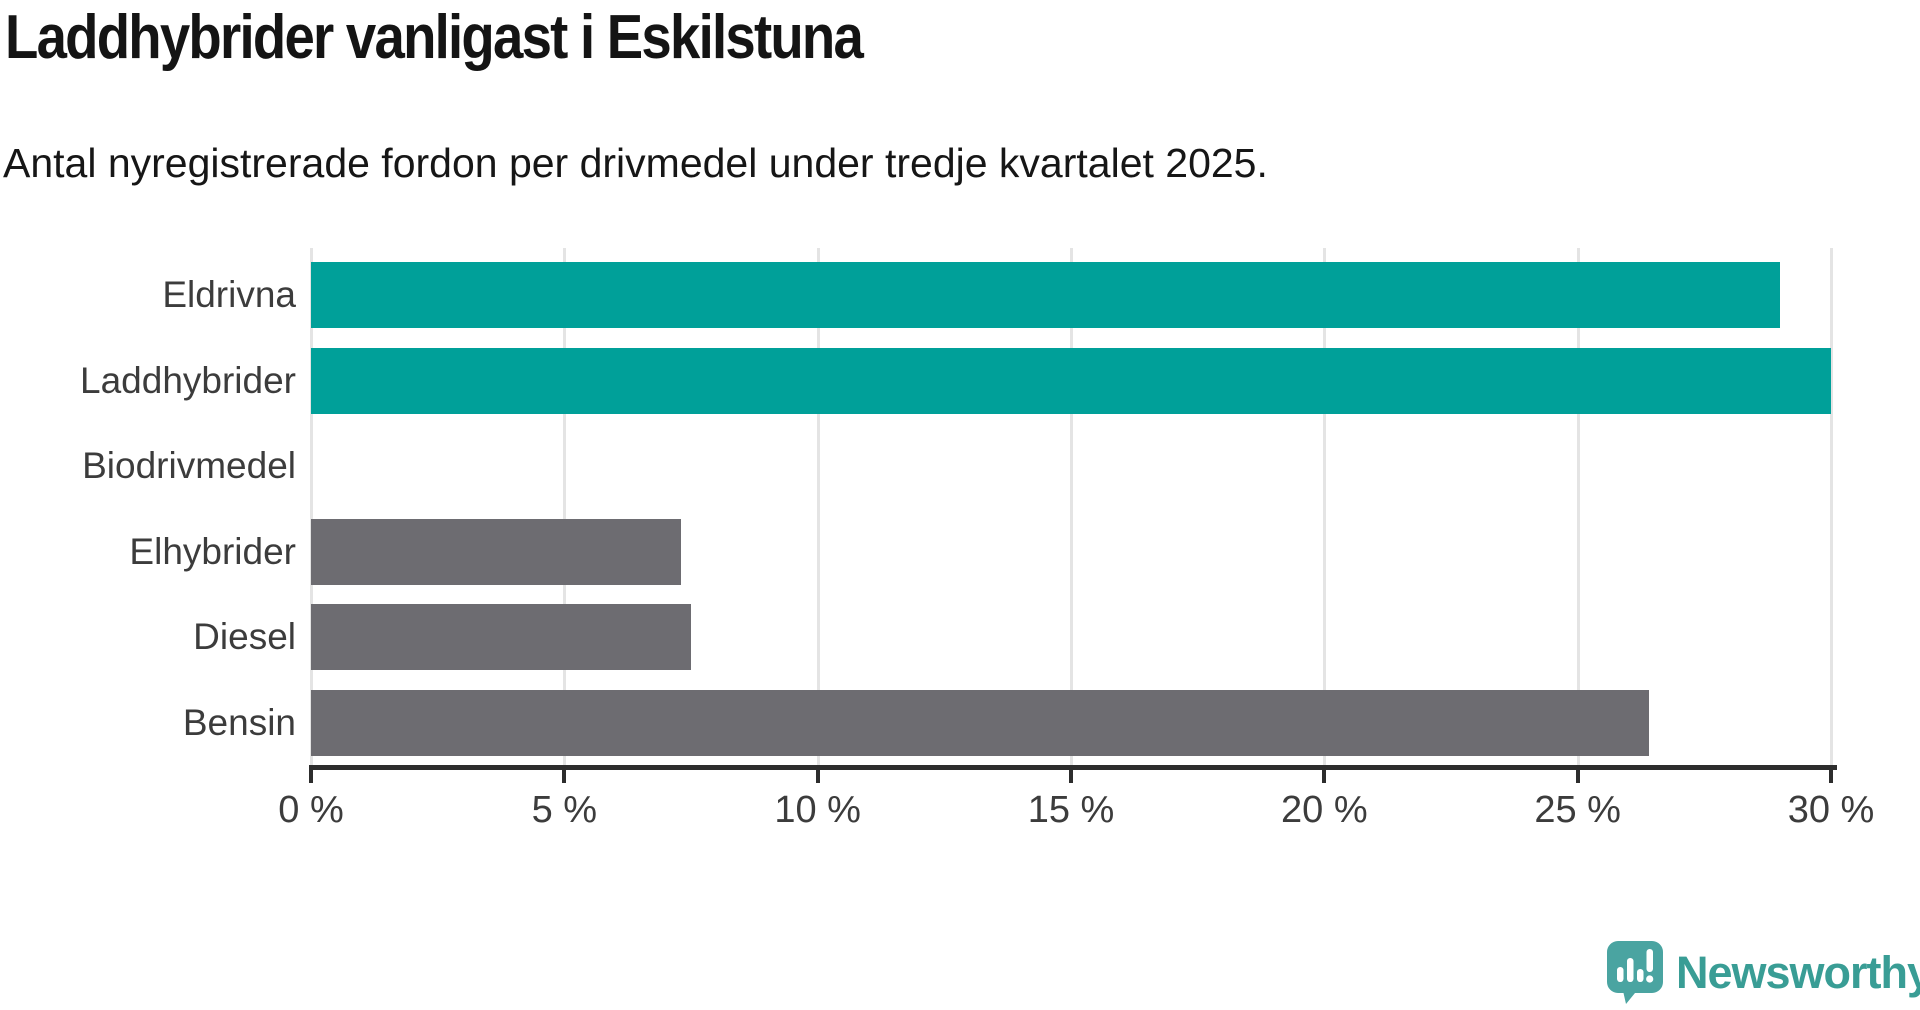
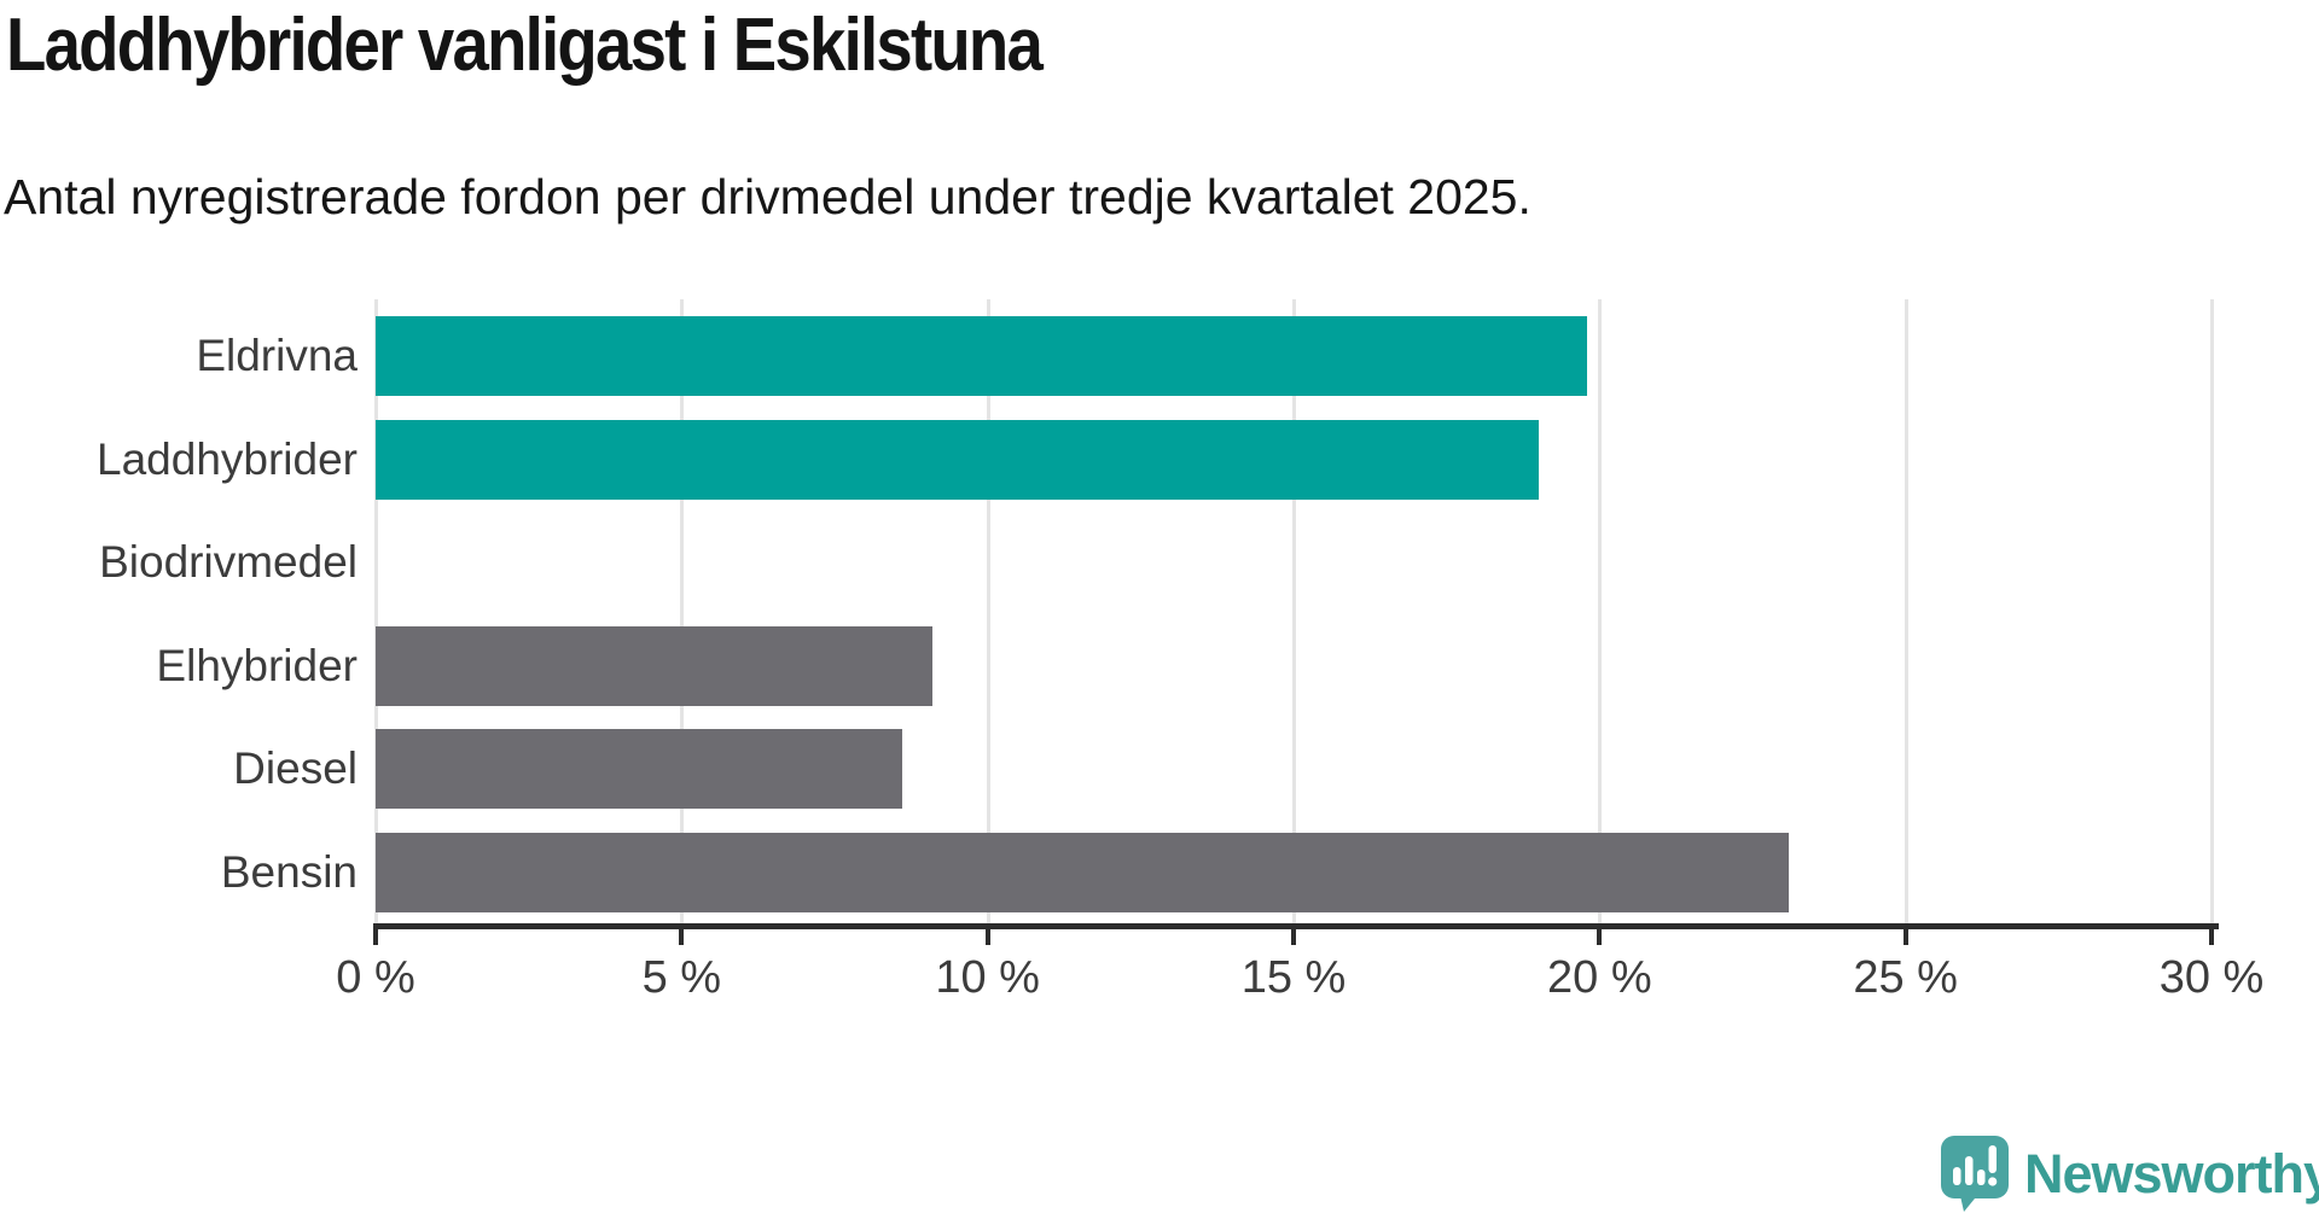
Eldrivna: 29.0% -> 19.8%
Laddhybrider: 30.0% -> 19.0%
Elhybrider: 7.3% -> 9.1%
Diesel: 7.5% -> 8.6%
Bensin: 26.4% -> 23.1%
